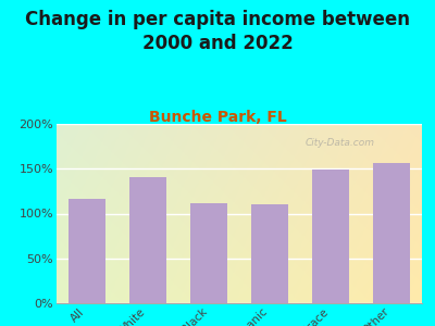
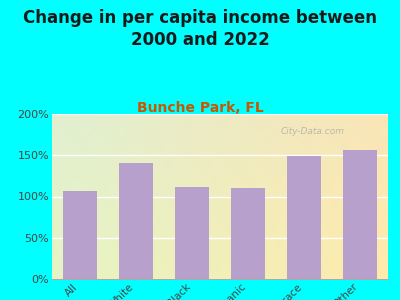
All: 116% -> 107%
